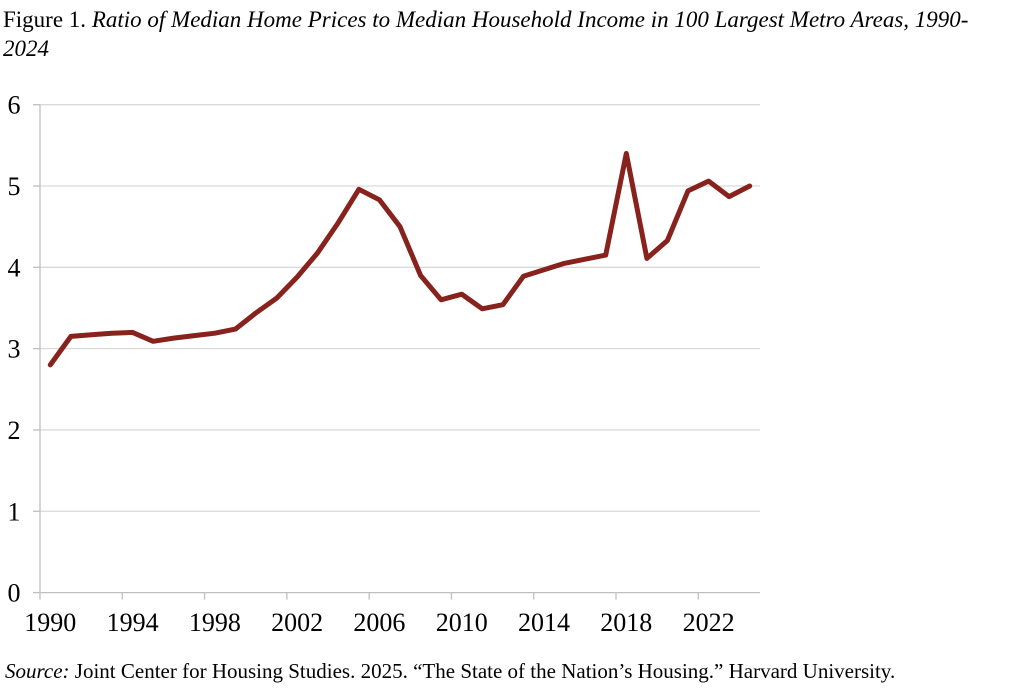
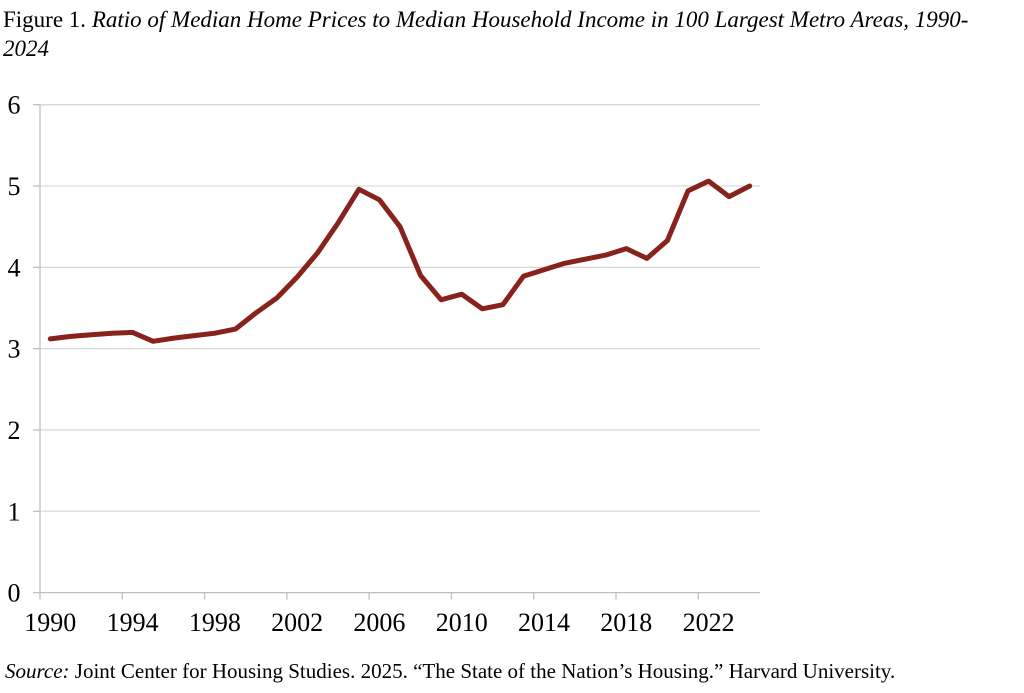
1990: 2.8 -> 3.1
2018: 5.4 -> 4.2
